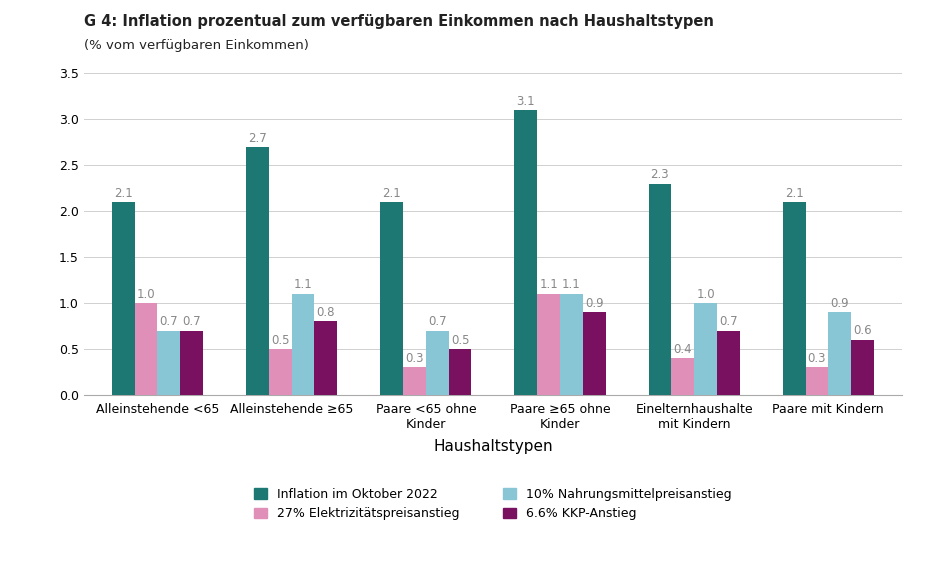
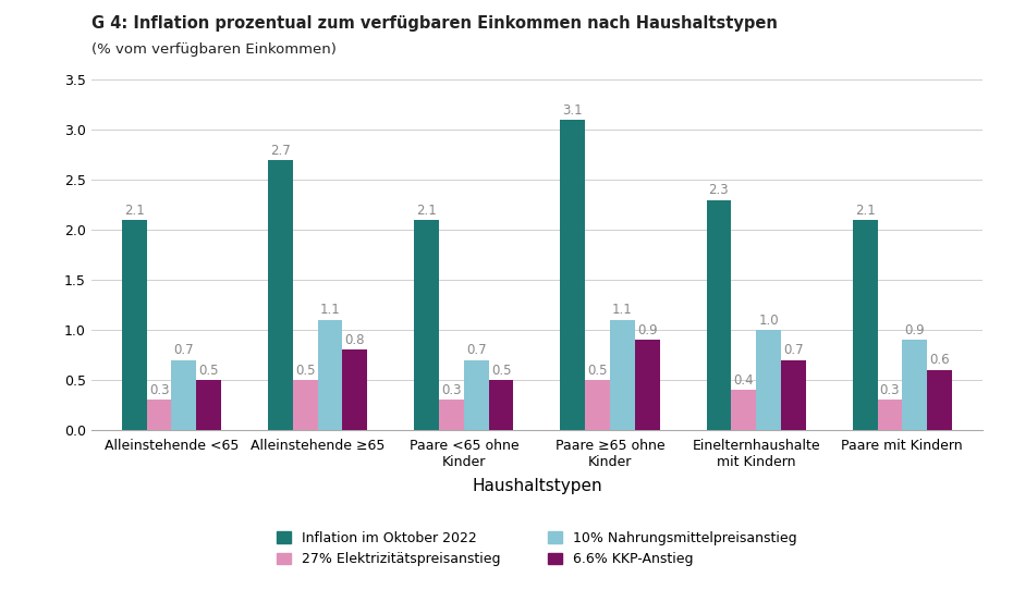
27% Elektrizitätspreisanstieg/Alleinstehende <65: 1.0 -> 0.3
6.6% KKP-Anstieg/Alleinstehende <65: 0.7 -> 0.5
27% Elektrizitätspreisanstieg/Paare ≥65 ohne Kinder: 1.1 -> 0.5
